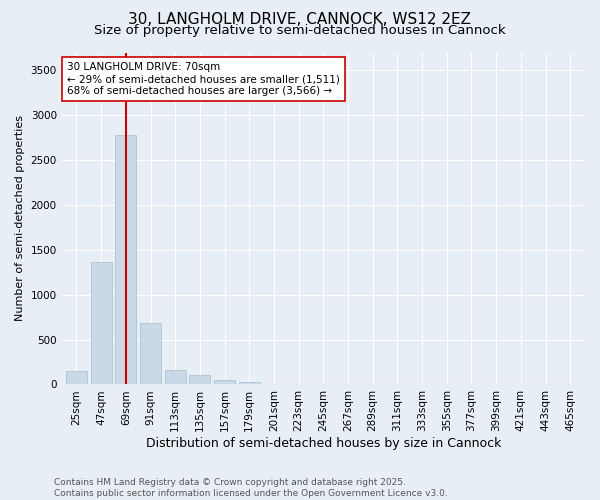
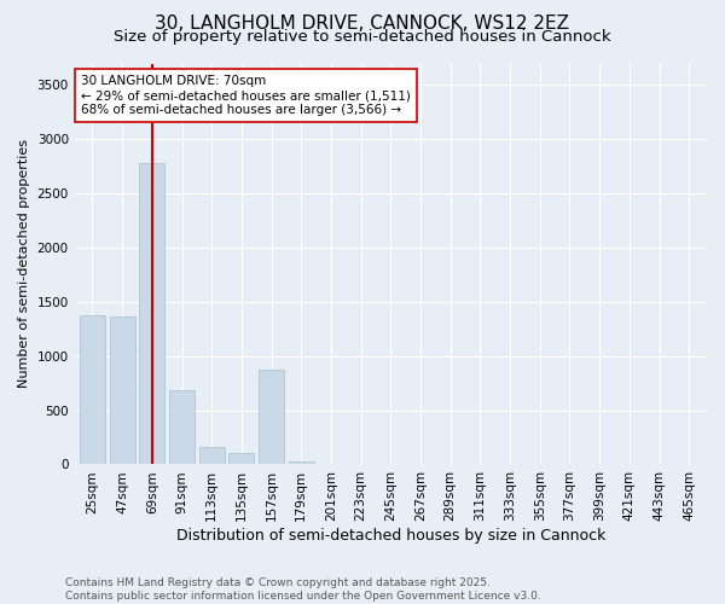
25sqm: 150 -> 1380
157sqm: 50 -> 880
